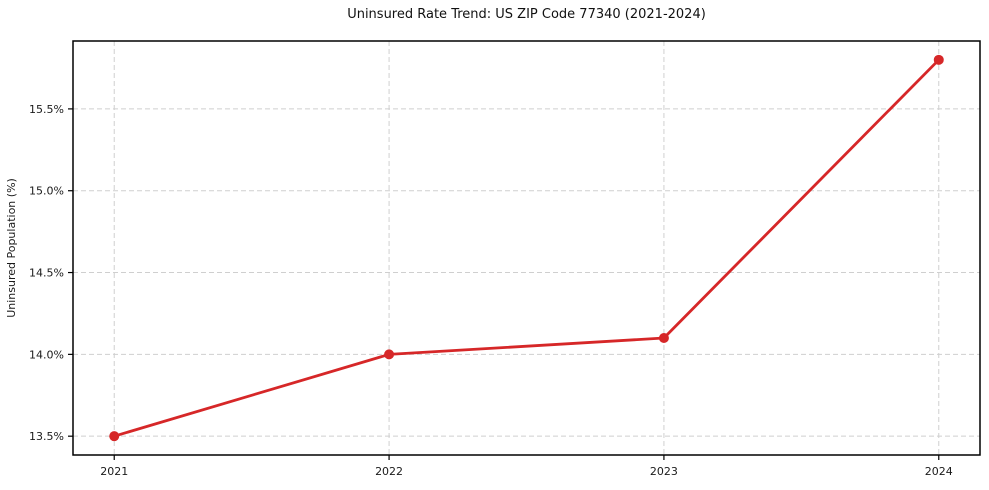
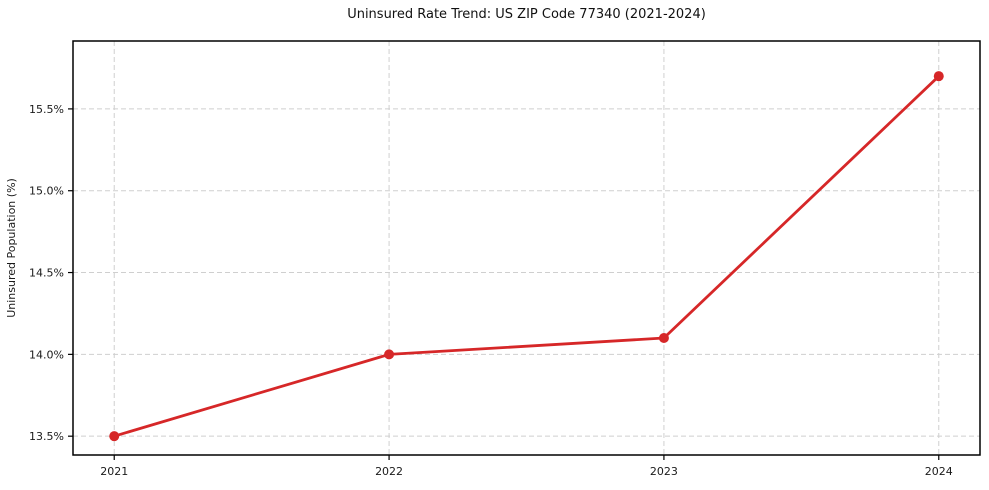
2024: 15.8% -> 15.7%
